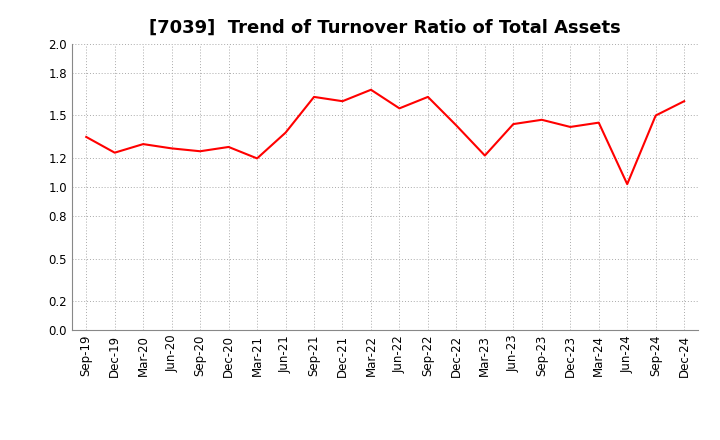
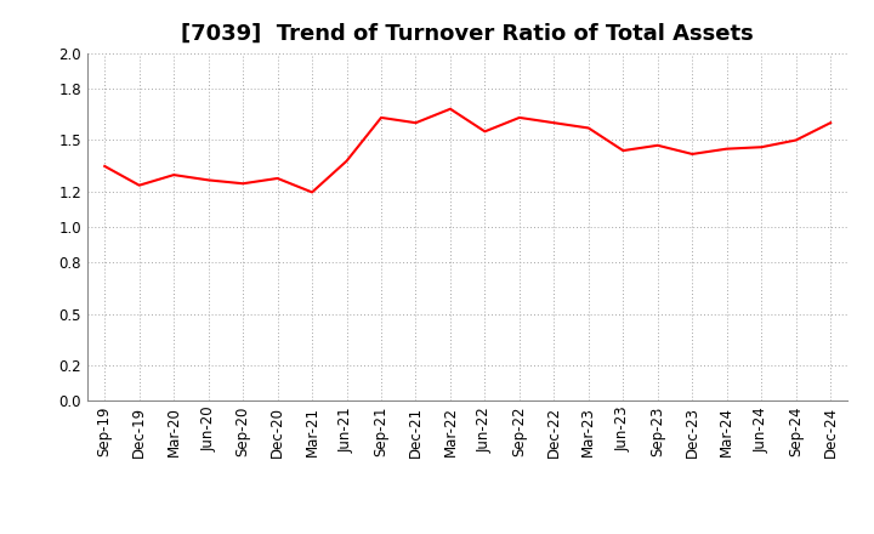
Dec-22: 1.43 -> 1.60
Mar-23: 1.22 -> 1.57
Jun-24: 1.02 -> 1.46
